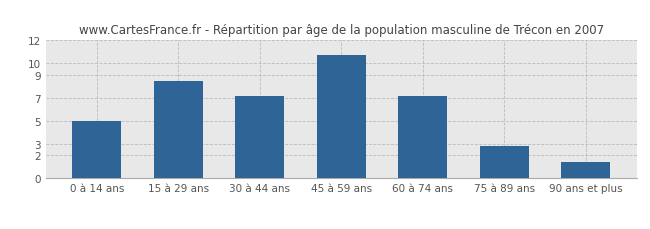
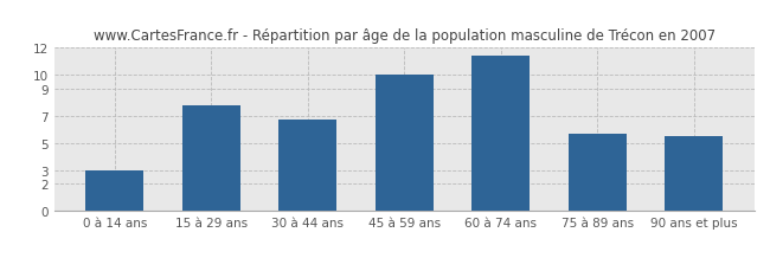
0 à 14 ans: 5.0 -> 3.0
15 à 29 ans: 8.5 -> 7.8
30 à 44 ans: 7.2 -> 6.7
45 à 59 ans: 10.7 -> 10.0
60 à 74 ans: 7.2 -> 11.4
75 à 89 ans: 2.8 -> 5.7
90 ans et plus: 1.4 -> 5.5
